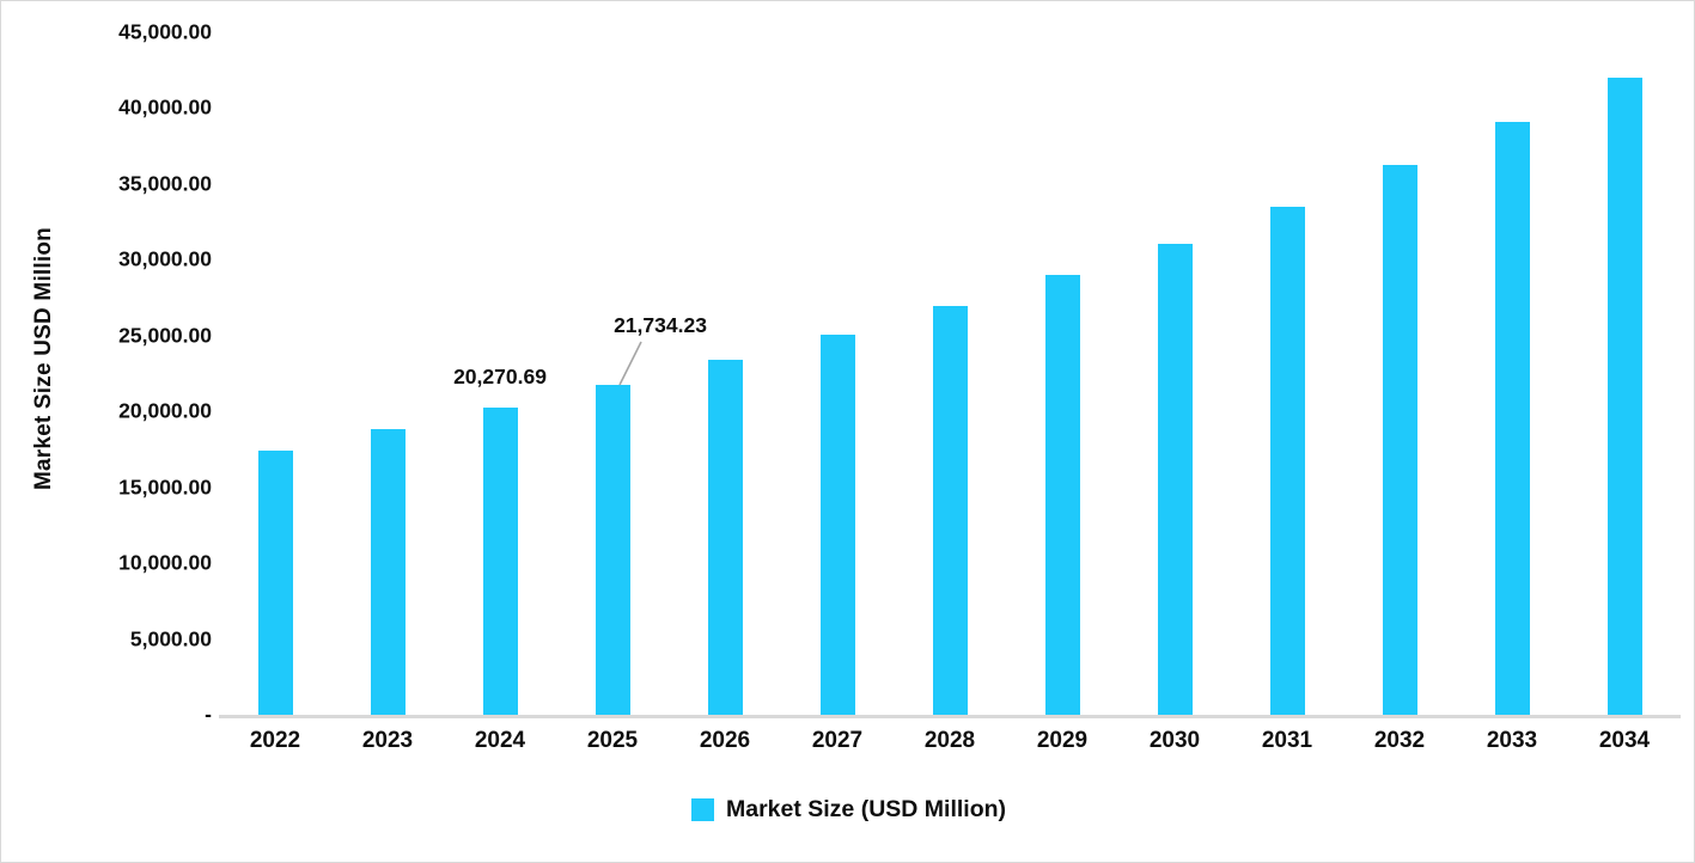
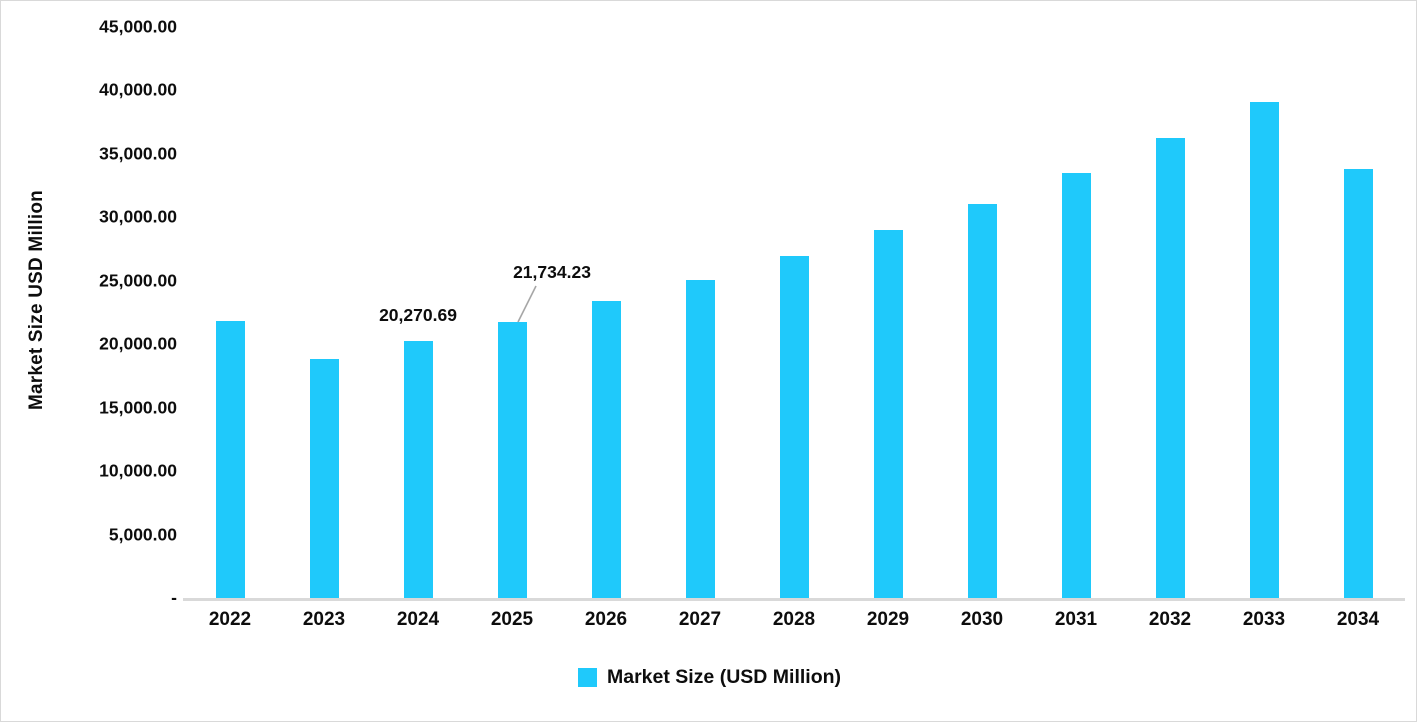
2022: 17400 -> 21800
2034: 42000 -> 33800
